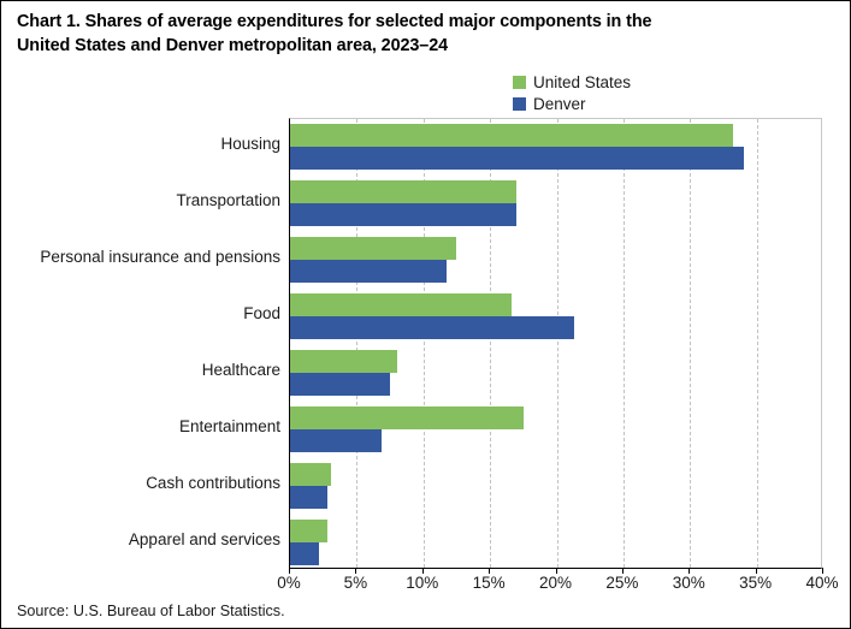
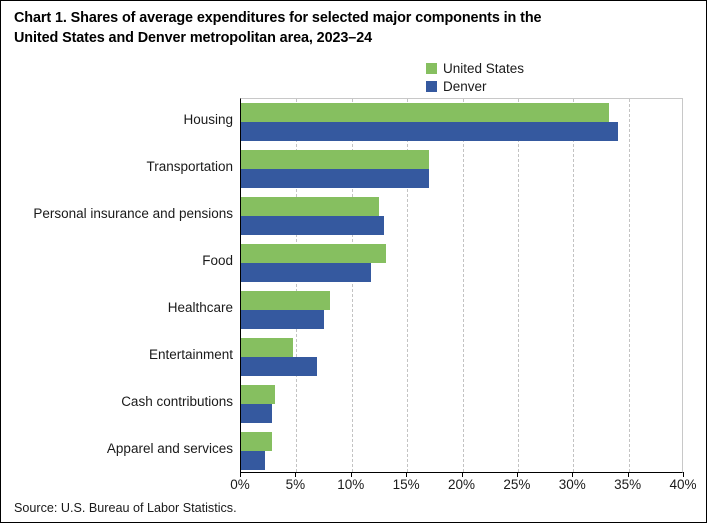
Denver/Personal insurance and pensions: 11.7% -> 12.9%
United States/Food: 16.6% -> 13.1%
Denver/Food: 21.3% -> 11.7%
United States/Entertainment: 17.5% -> 4.7%
